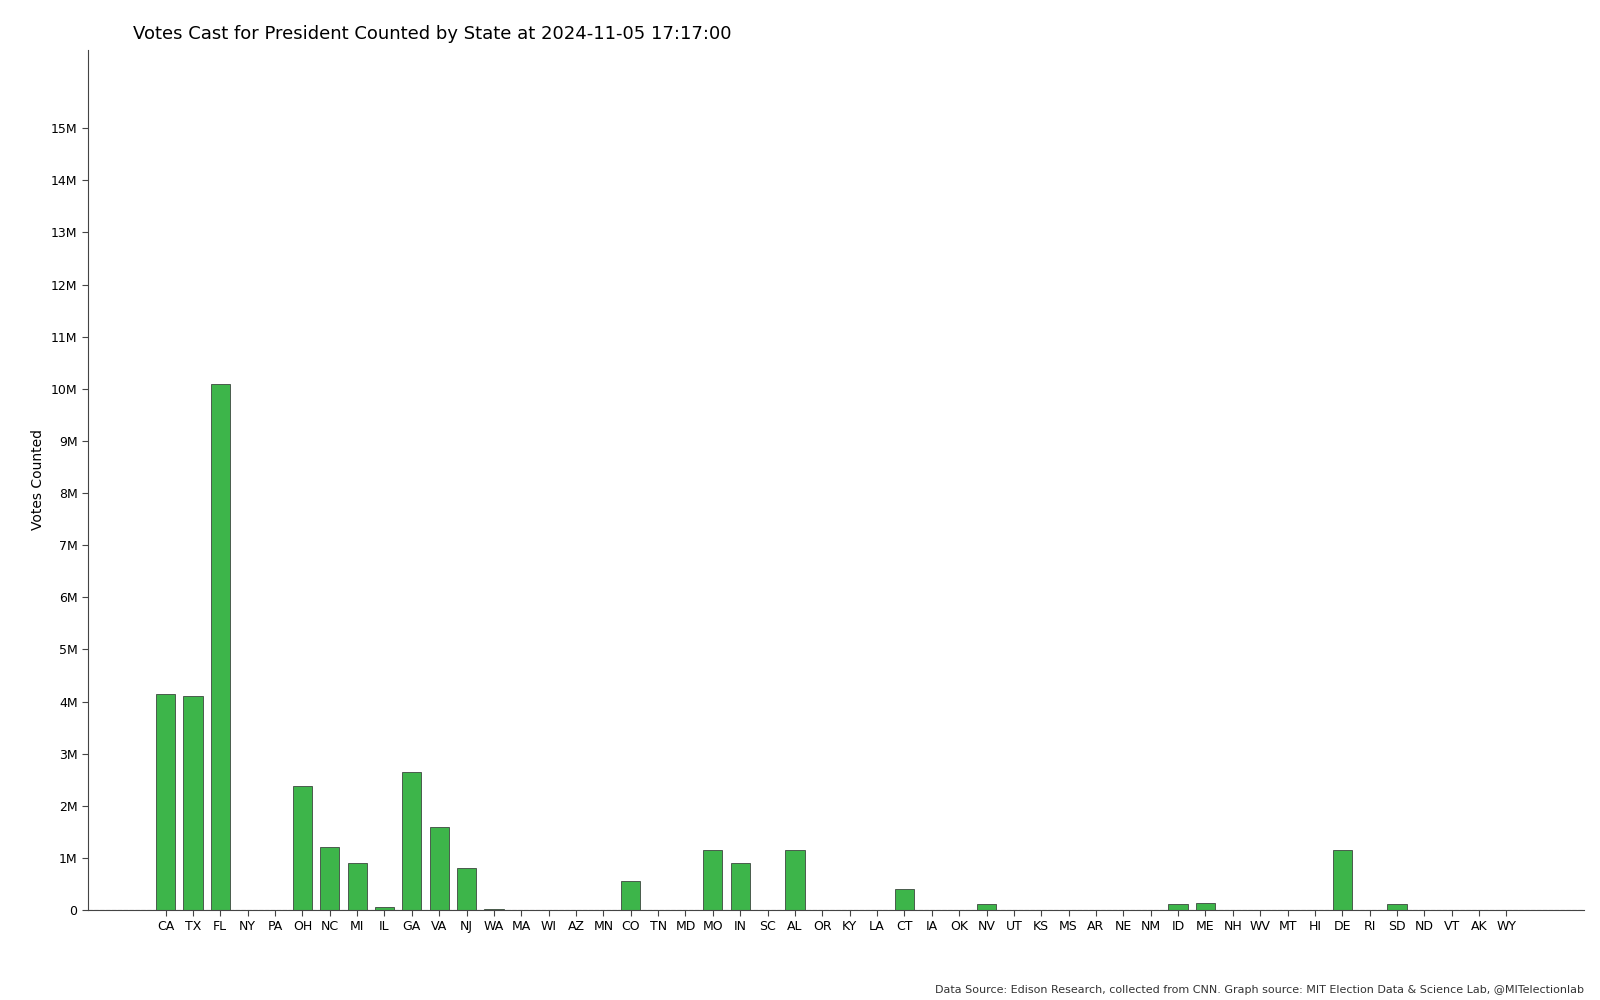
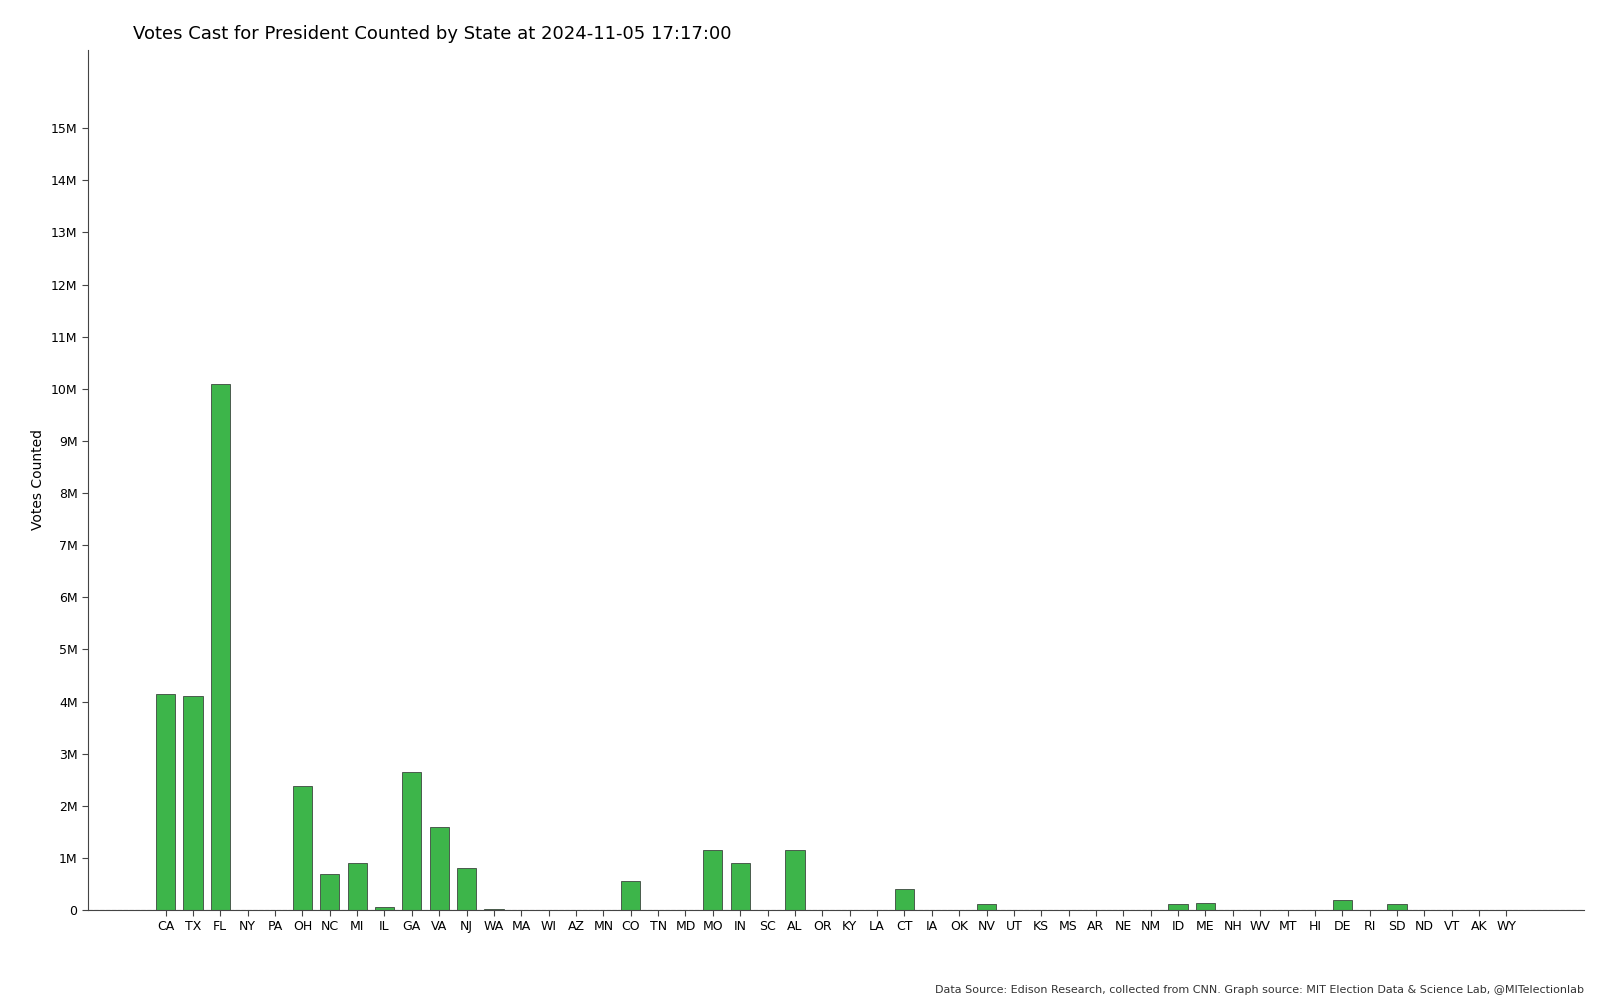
NC: 1.20M -> 0.70M
DE: 1.16M -> 0.20M
